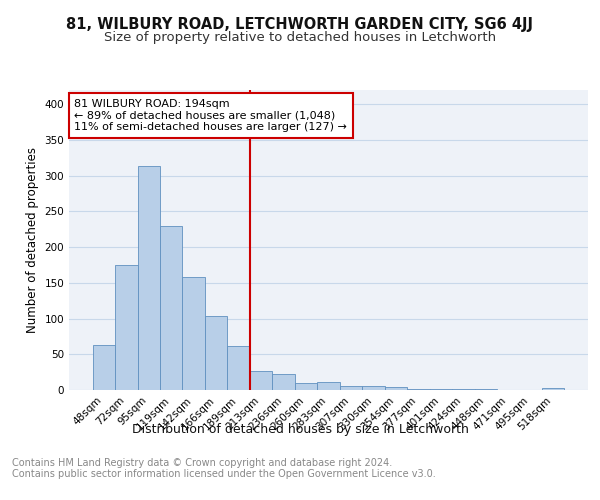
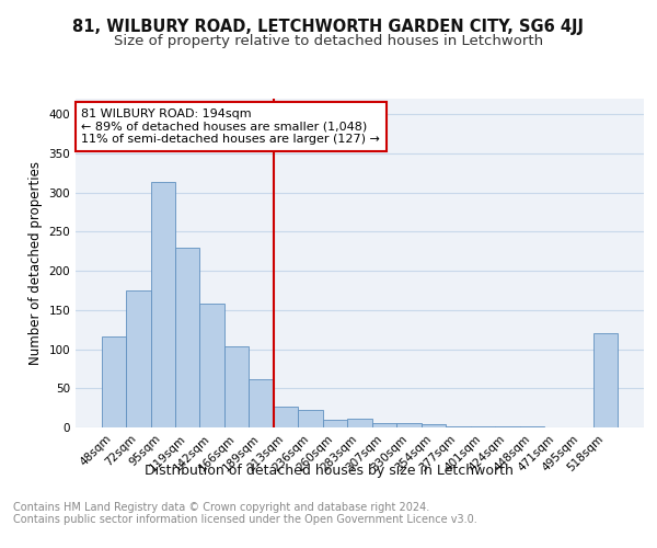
48sqm: 63 -> 116
518sqm: 3 -> 120
